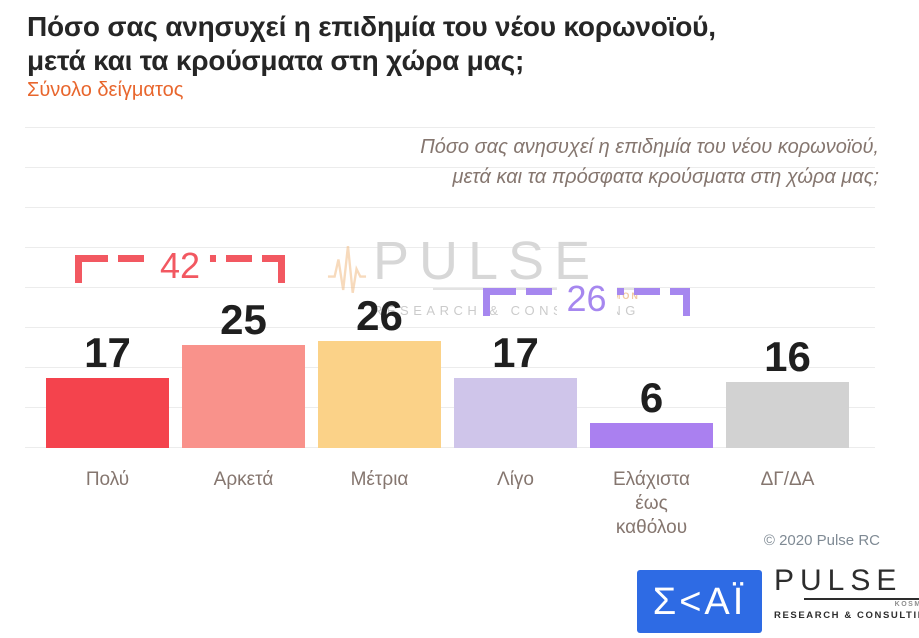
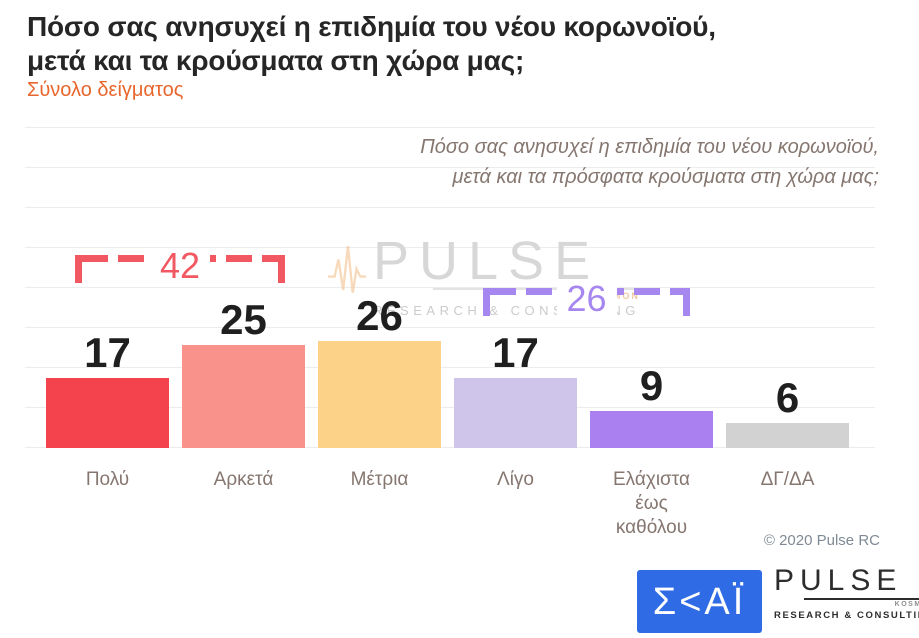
Ελάχιστα έως καθόλου: 6 -> 9
ΔΓ/ΔΑ: 16 -> 6
